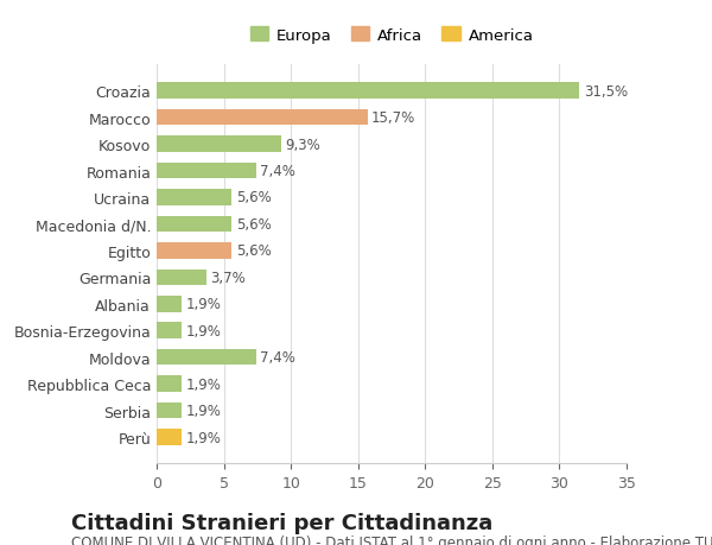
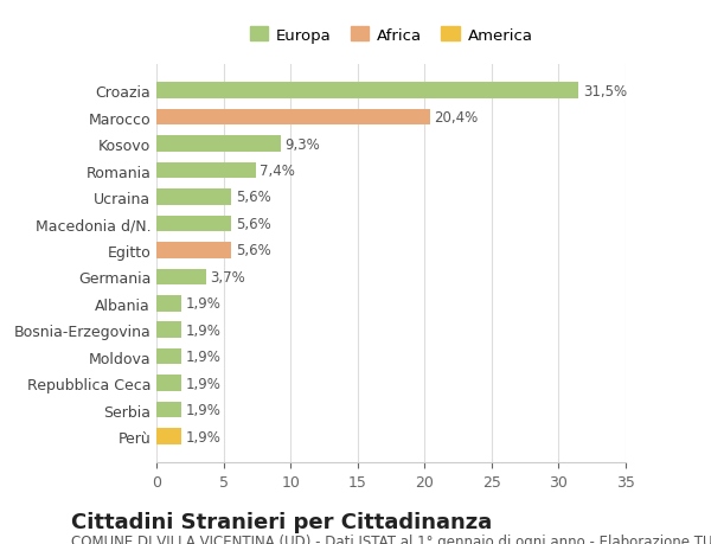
Marocco: 15,7% -> 20,4%
Moldova: 7,4% -> 1,9%
